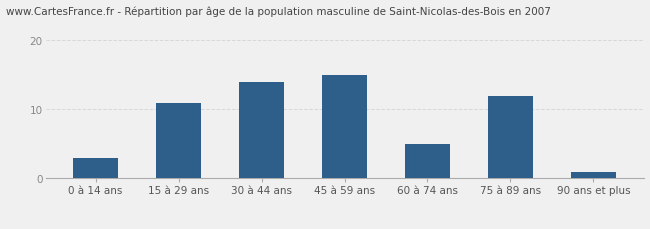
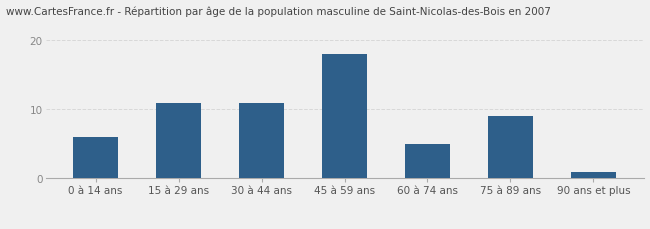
0 à 14 ans: 3 -> 6
30 à 44 ans: 14 -> 11
45 à 59 ans: 15 -> 18
75 à 89 ans: 12 -> 9
